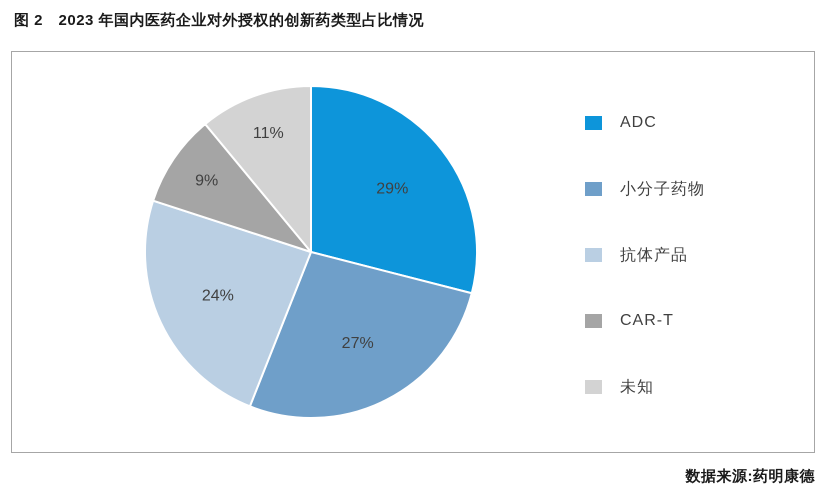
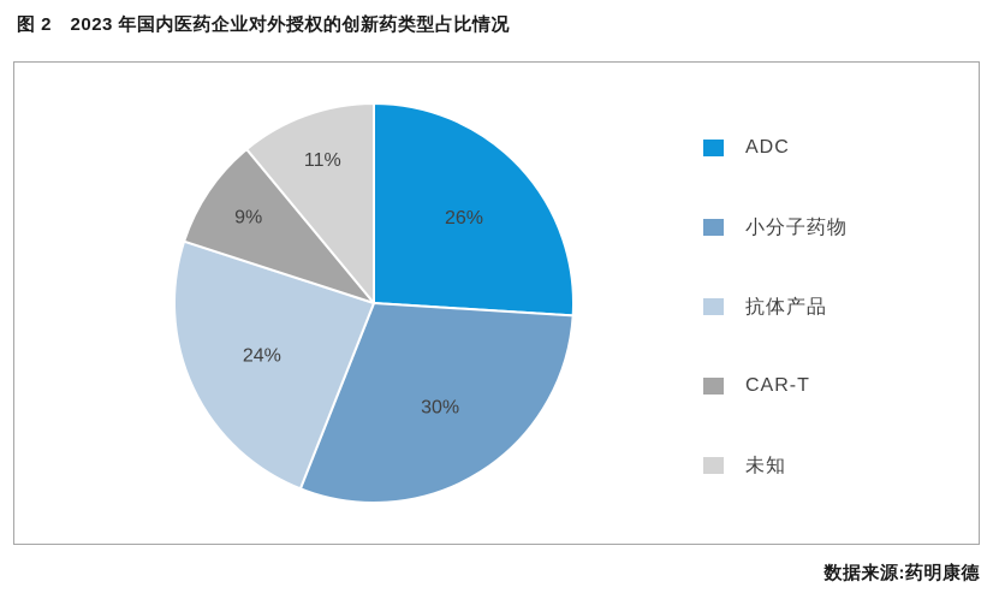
ADC: 29% -> 26%
小分子药物: 27% -> 30%
